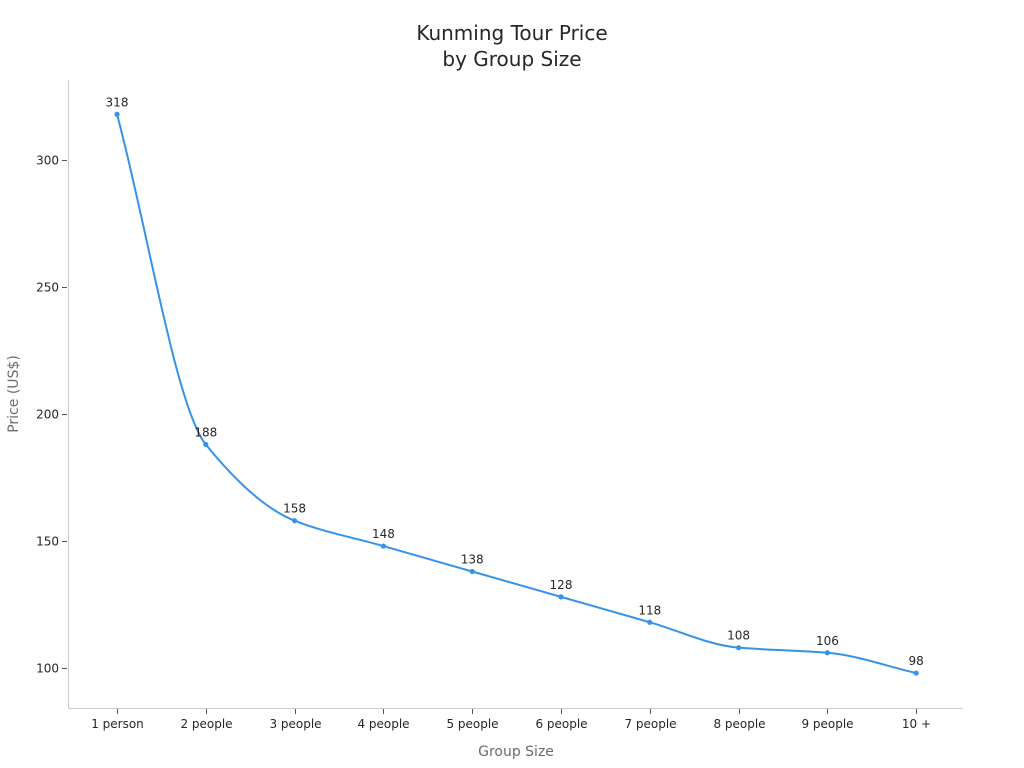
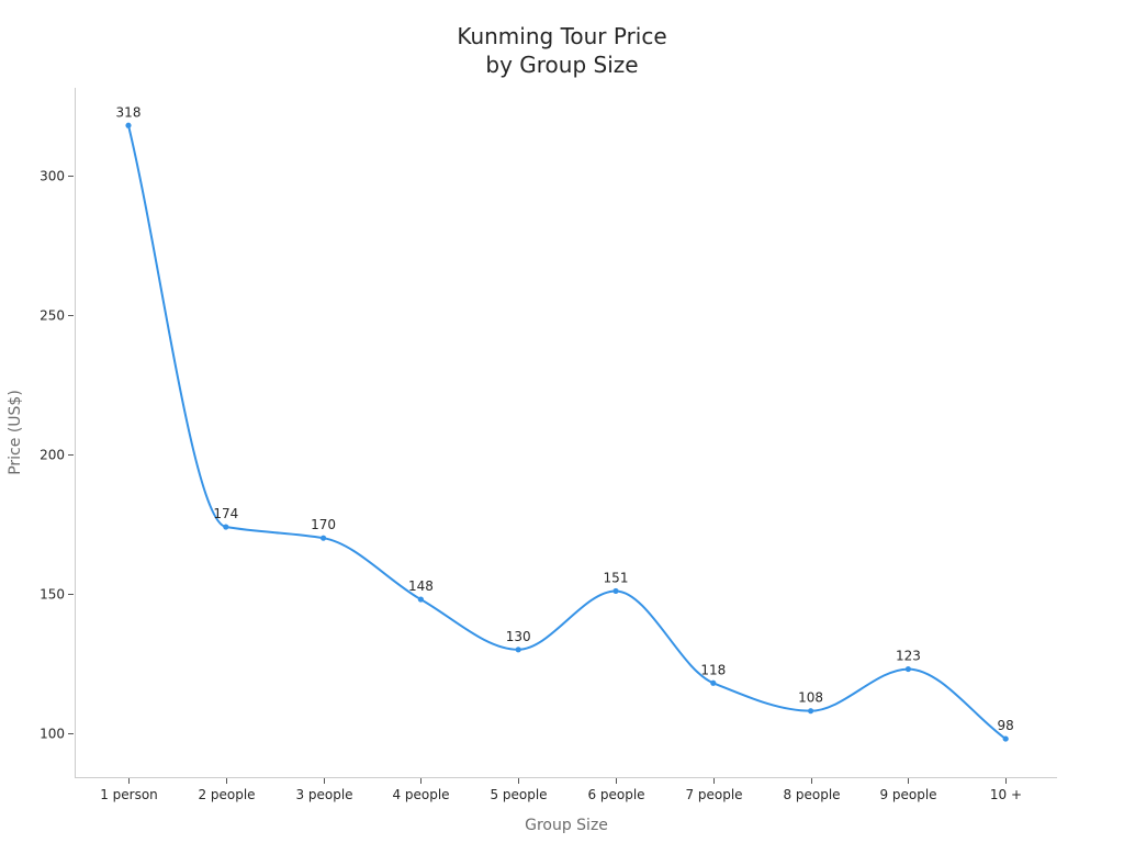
2 people: 188 -> 174
3 people: 158 -> 170
5 people: 138 -> 130
6 people: 128 -> 151
9 people: 106 -> 123
